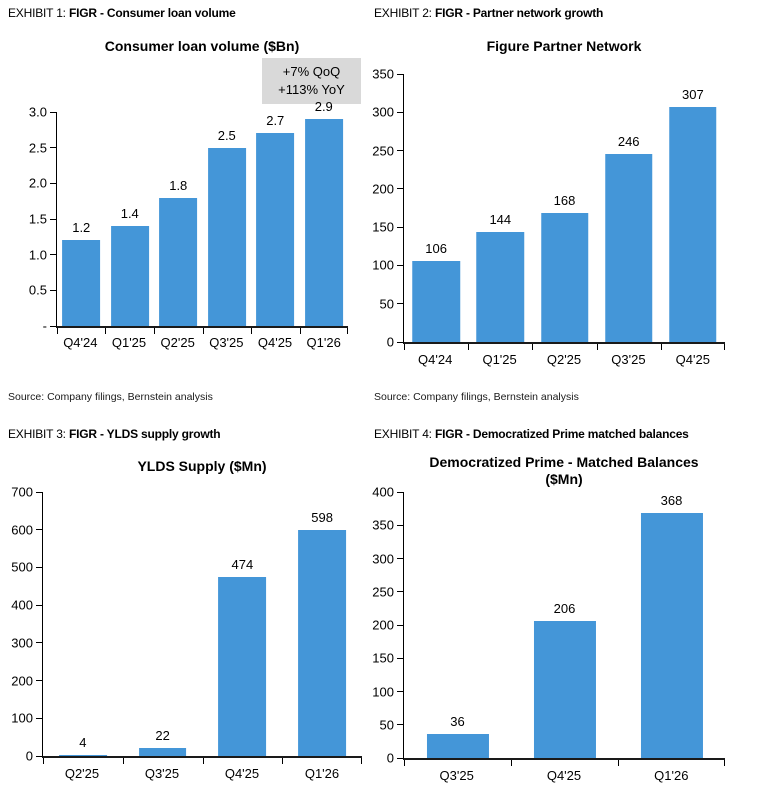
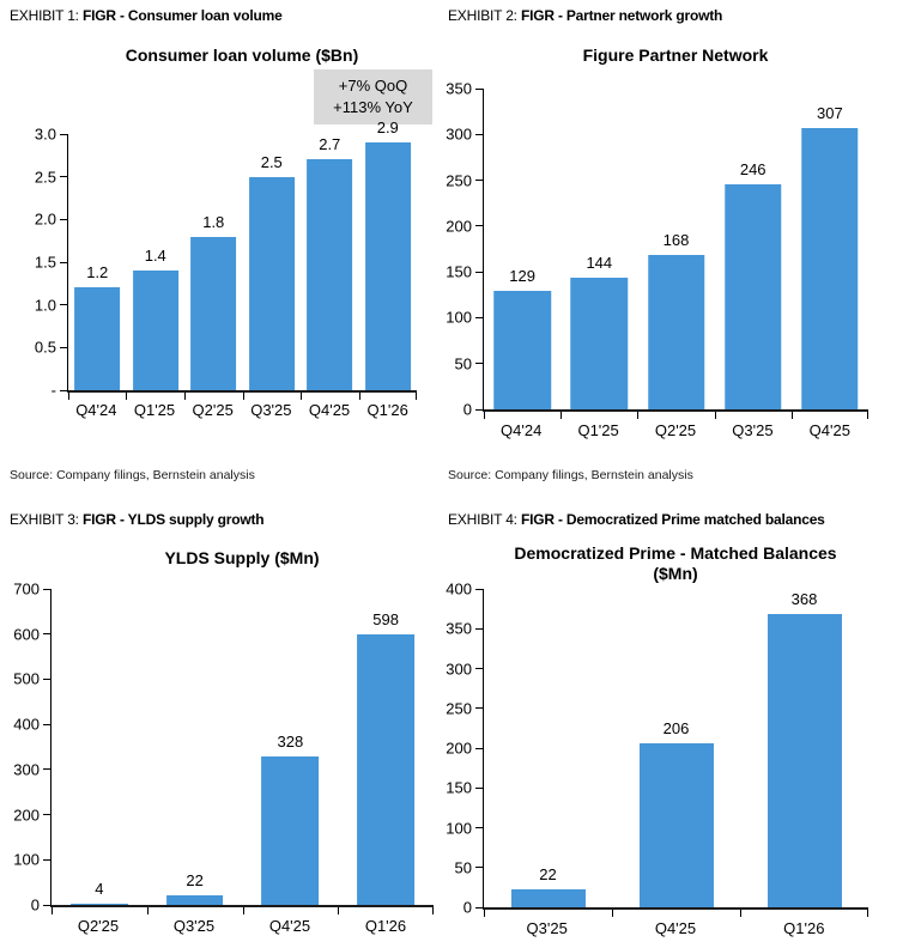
Figure Partner Network/Q4'24: 106 -> 129
YLDS Supply ($Mn)/Q4'25: 474 -> 328
Democratized Prime - Matched Balances/Q3'25: 36 -> 22
